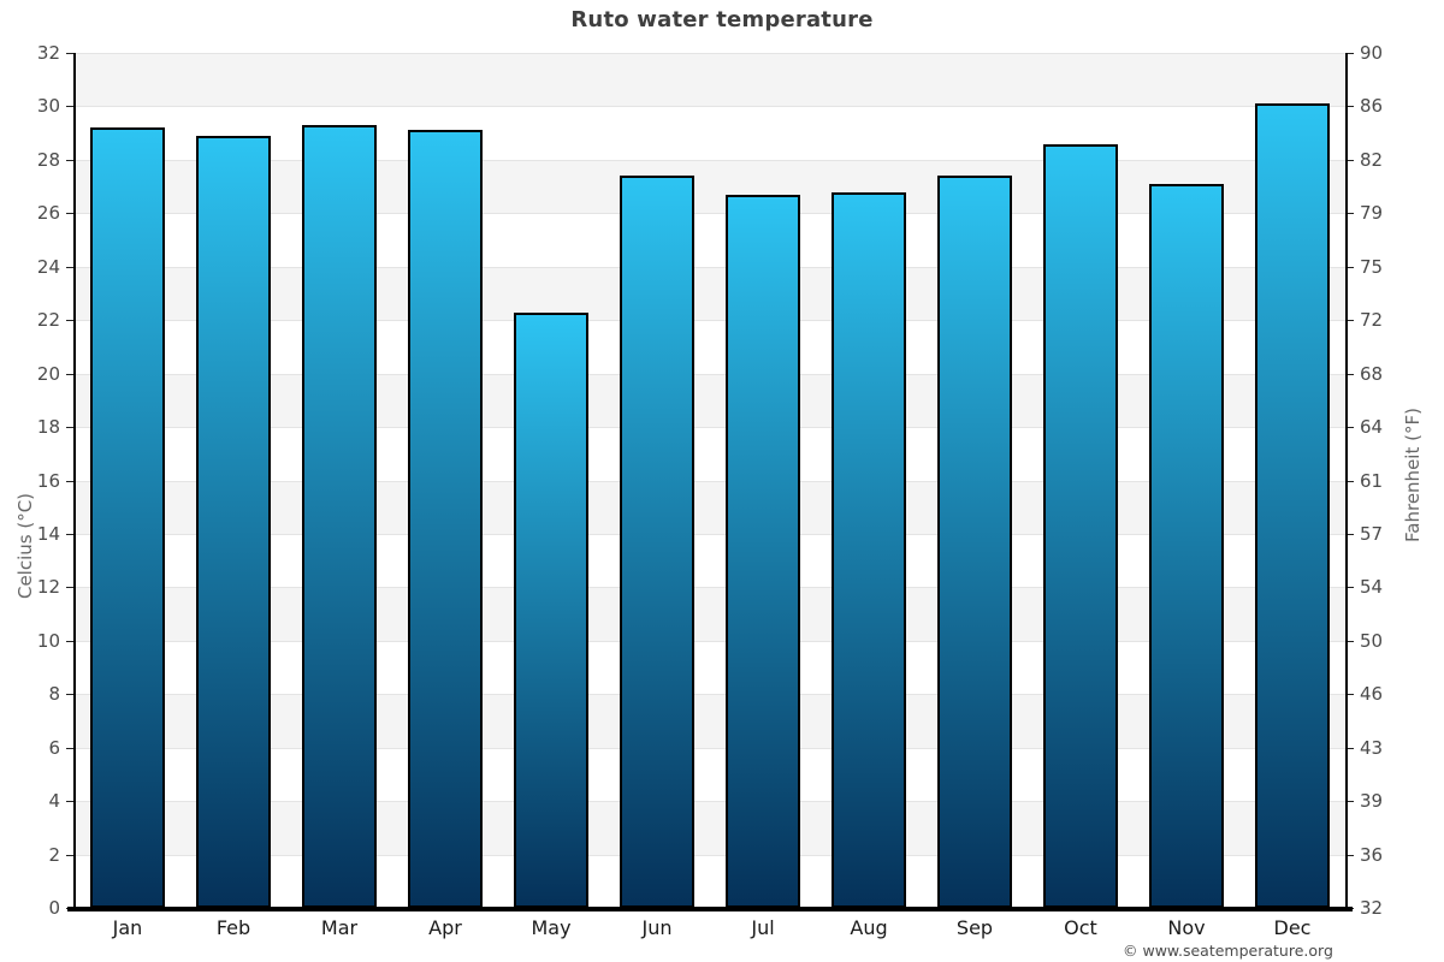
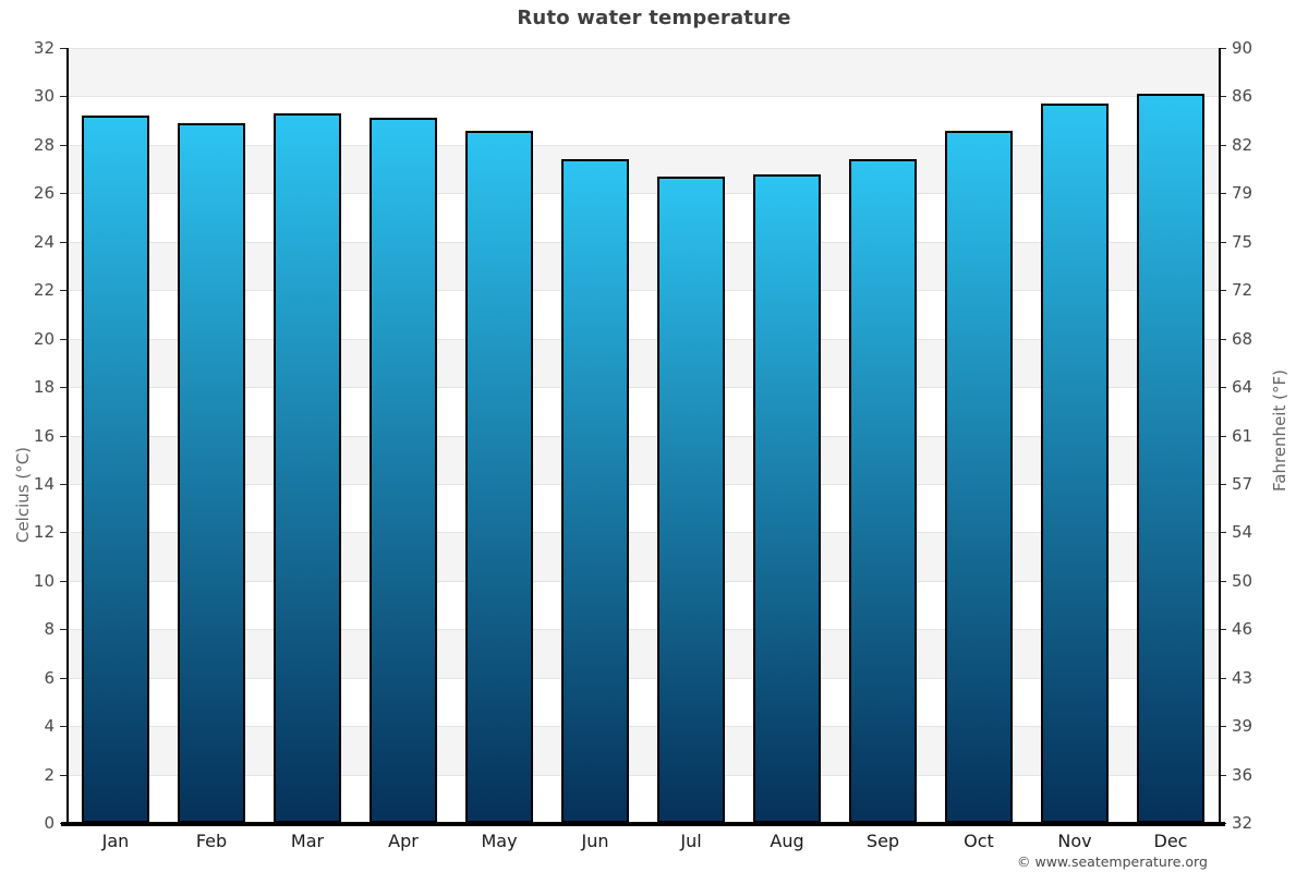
May: 22.3 -> 28.6
Nov: 27.1 -> 29.7
